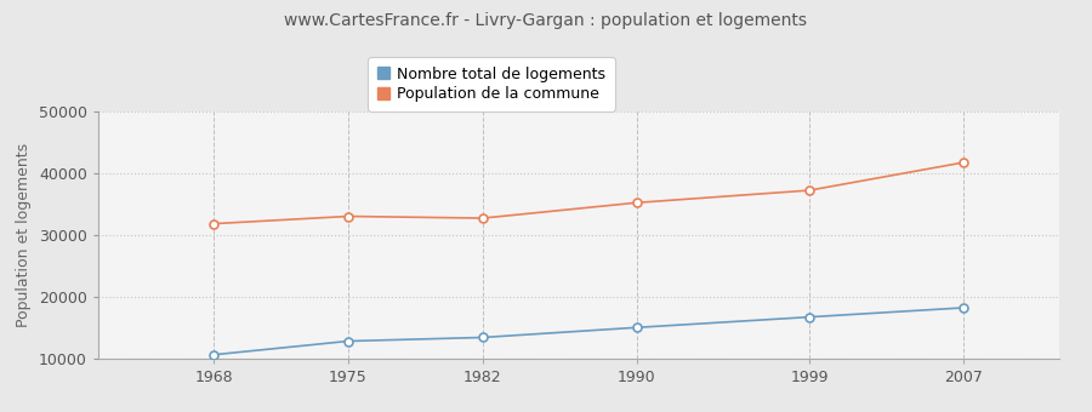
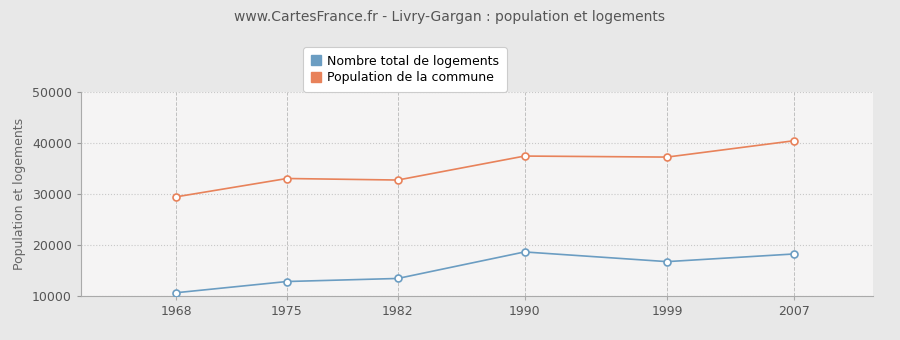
Population de la commune/1968: 31800 -> 29400
Nombre total de logements/1990: 15000 -> 18600
Population de la commune/1990: 35200 -> 37400
Population de la commune/2007: 41700 -> 40400
